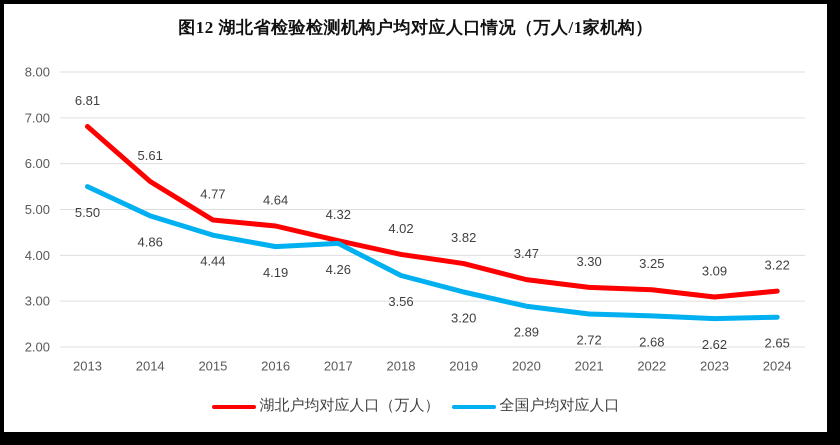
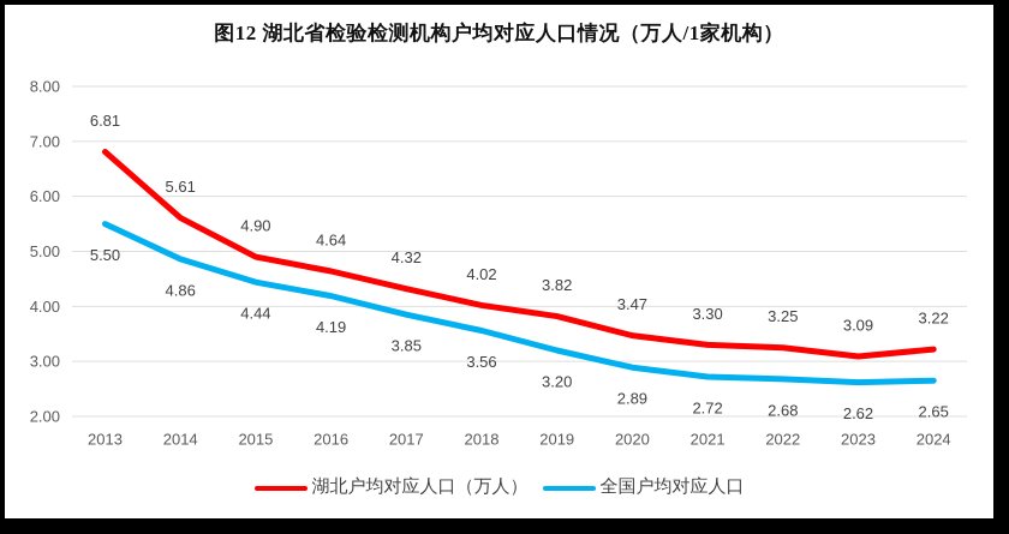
湖北户均对应人口（万人）/2015: 4.77 -> 4.90
全国户均对应人口/2017: 4.26 -> 3.85
